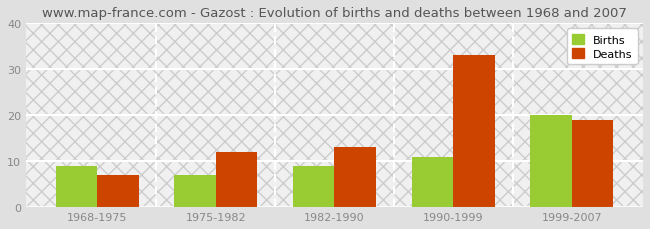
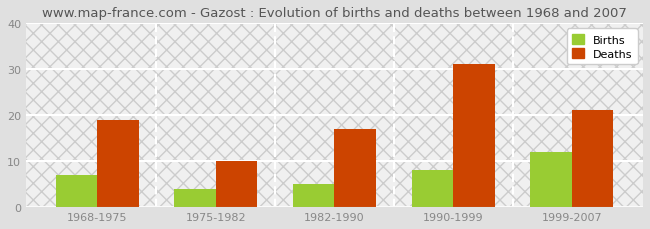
Births/1968-1975: 9 -> 7
Deaths/1968-1975: 7 -> 19
Births/1975-1982: 7 -> 4
Deaths/1975-1982: 12 -> 10
Births/1982-1990: 9 -> 5
Deaths/1982-1990: 13 -> 17
Births/1990-1999: 11 -> 8
Deaths/1990-1999: 33 -> 31
Births/1999-2007: 20 -> 12
Deaths/1999-2007: 19 -> 21
